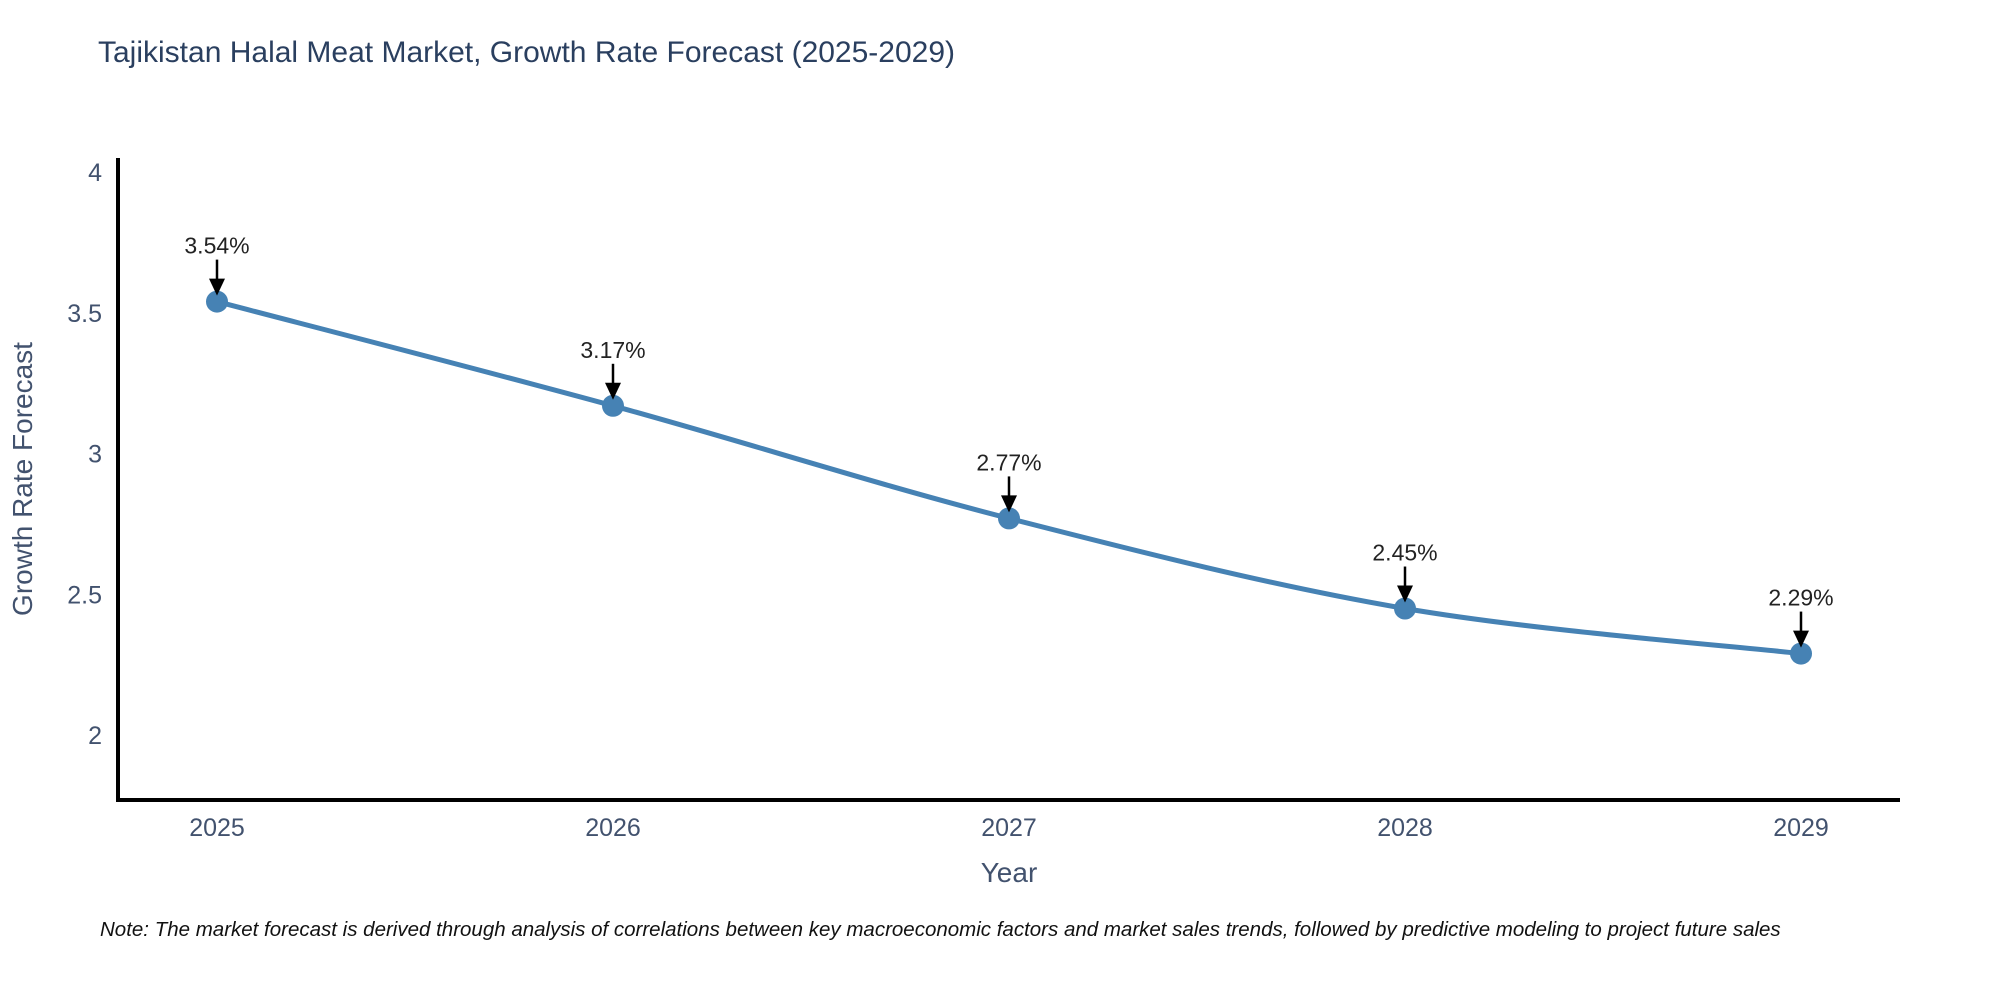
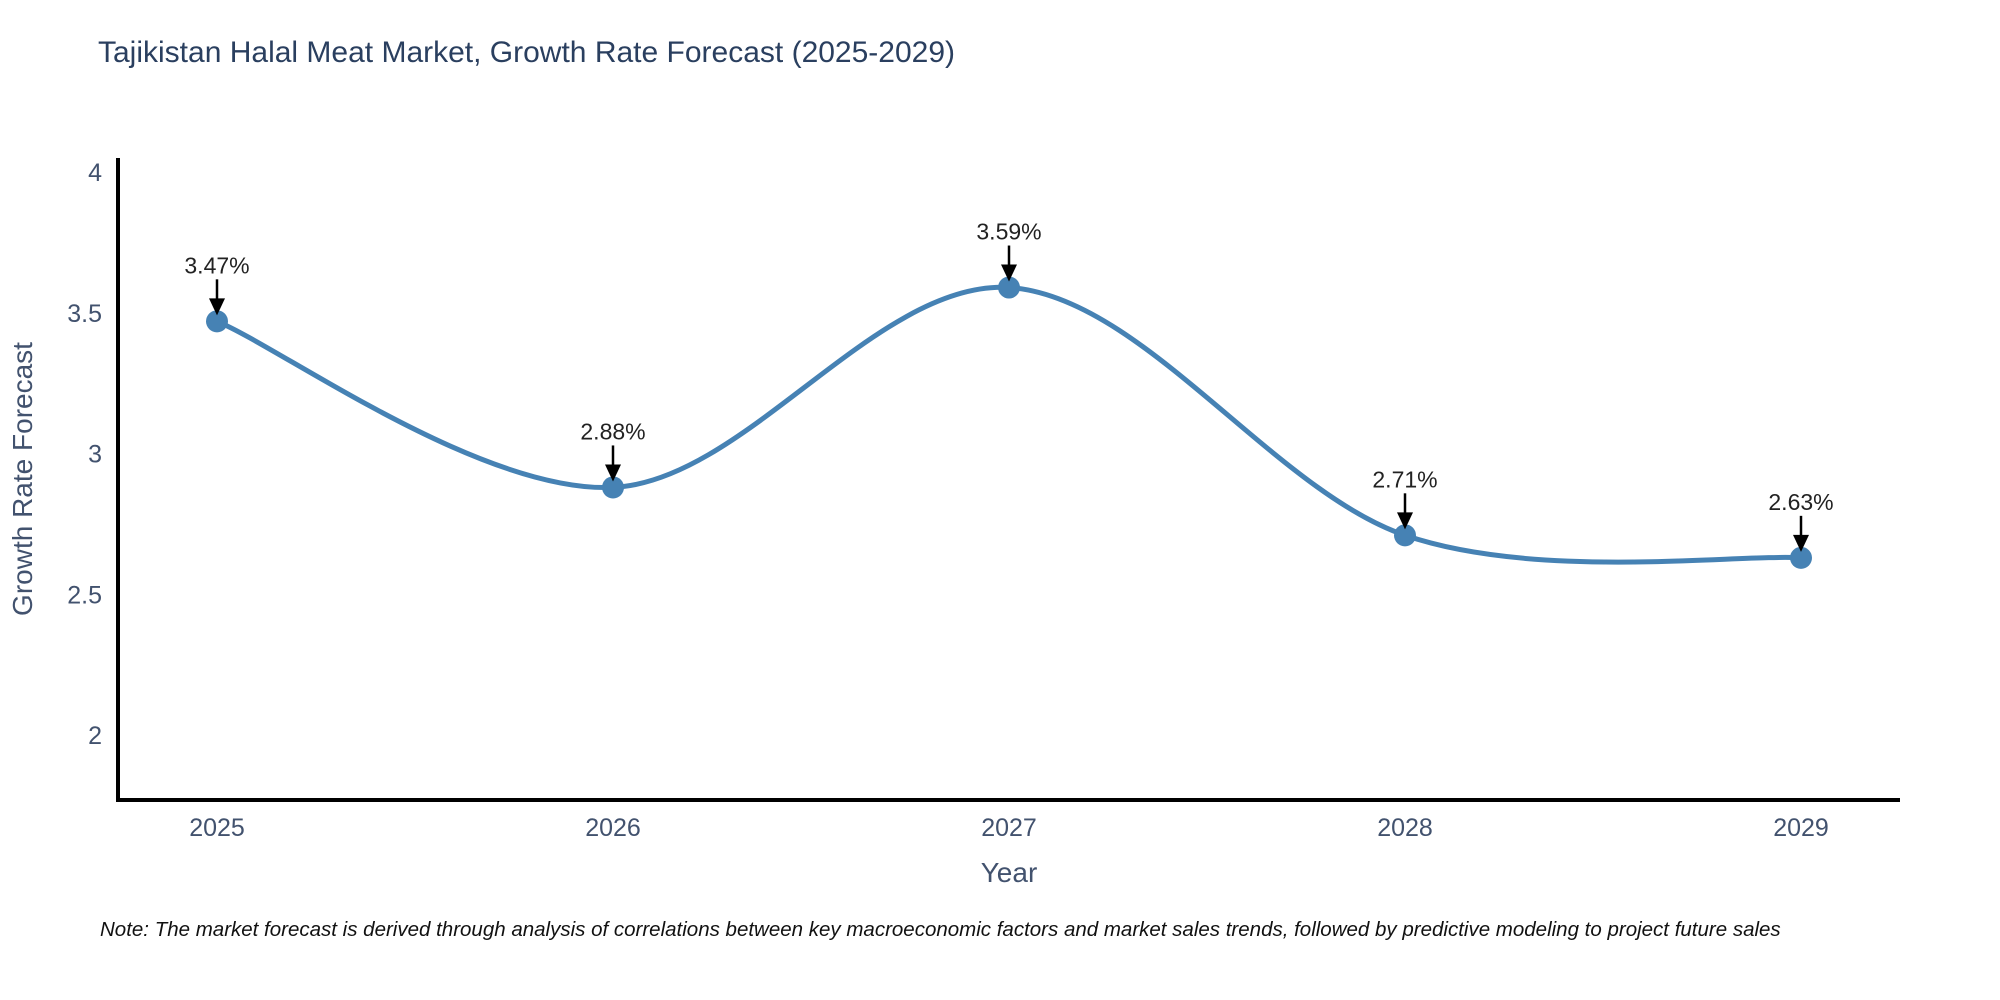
2025: 3.54% -> 3.47%
2026: 3.17% -> 2.88%
2027: 2.77% -> 3.59%
2028: 2.45% -> 2.71%
2029: 2.29% -> 2.63%
